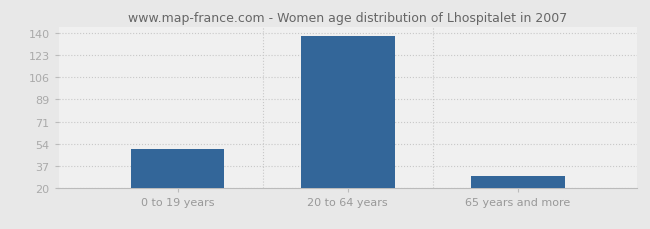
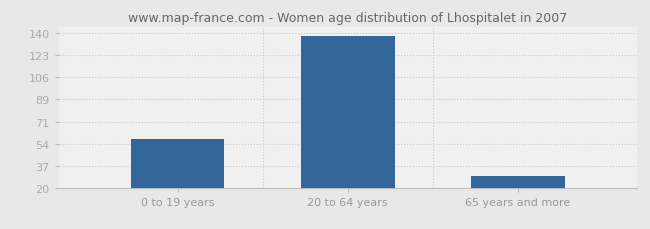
0 to 19 years: 50 -> 58
